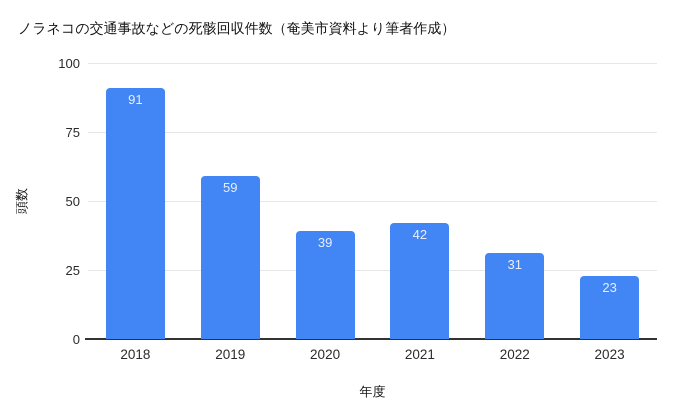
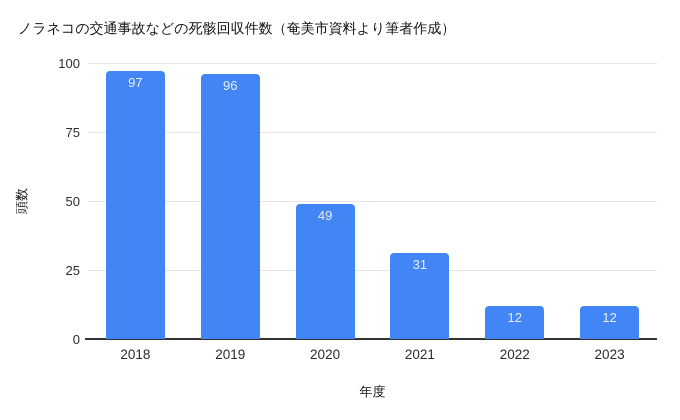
2018: 91 -> 97
2019: 59 -> 96
2020: 39 -> 49
2021: 42 -> 31
2022: 31 -> 12
2023: 23 -> 12
